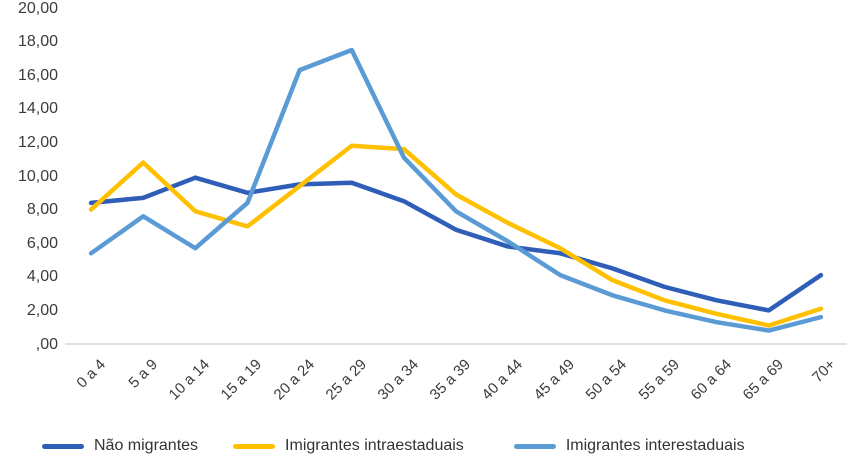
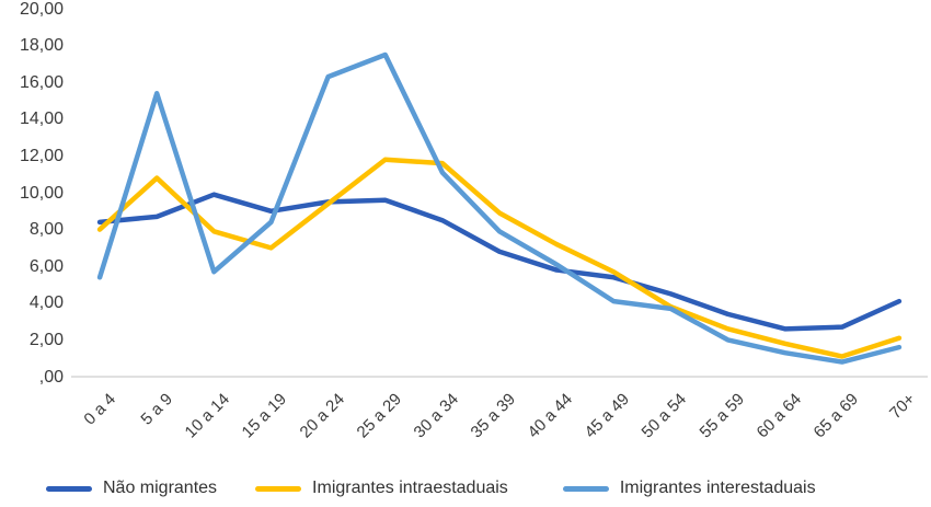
Imigrantes interestaduais/5 a 9: 7,6 -> 15,4
Imigrantes interestaduais/50 a 54: 2,9 -> 3,7
Não migrantes/65 a 69: 2,0 -> 2,7
